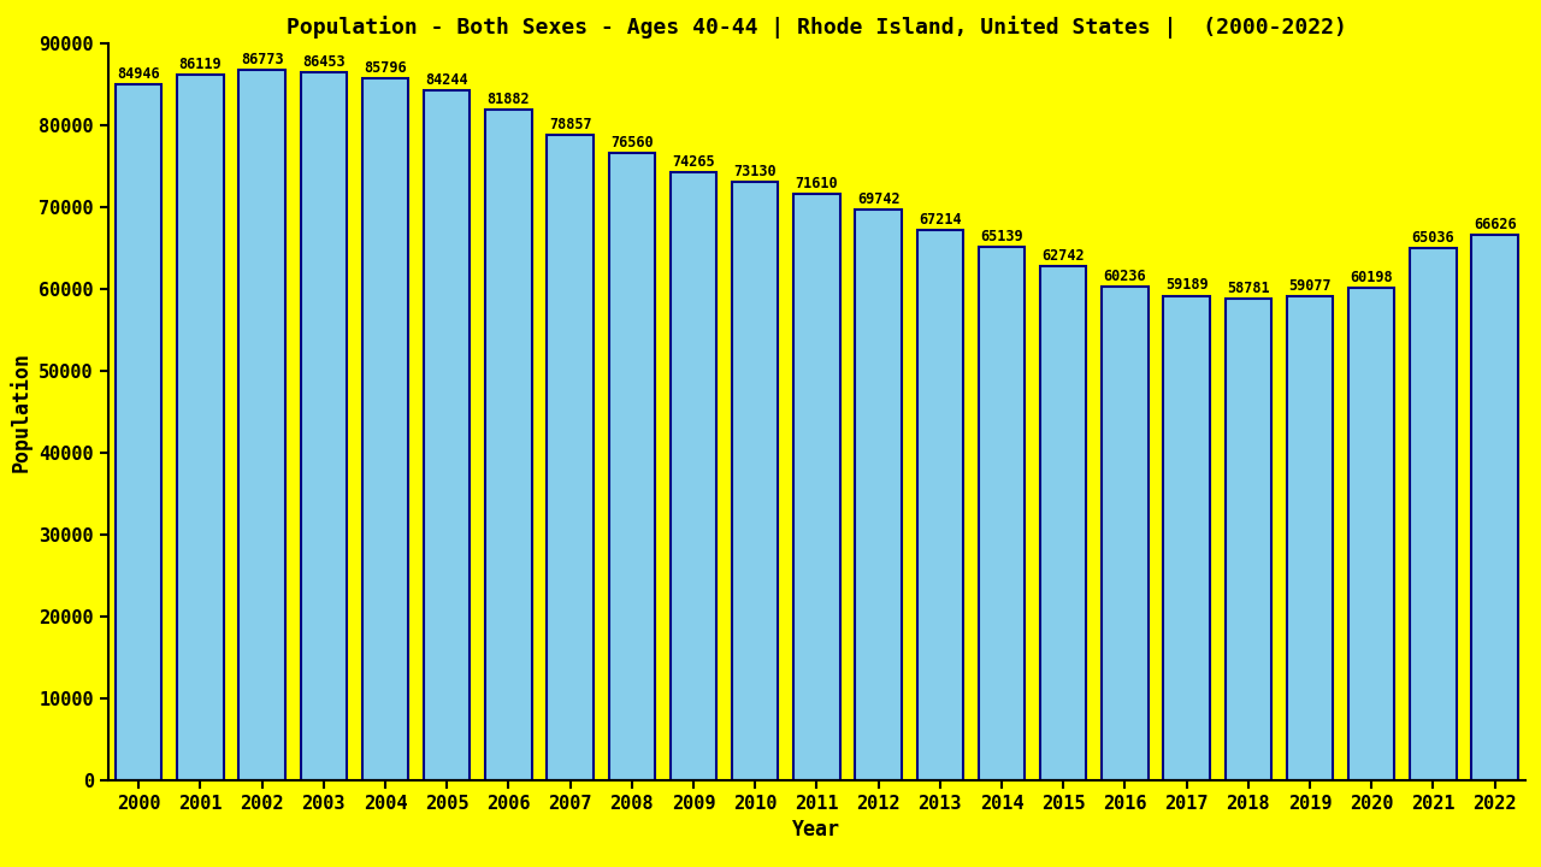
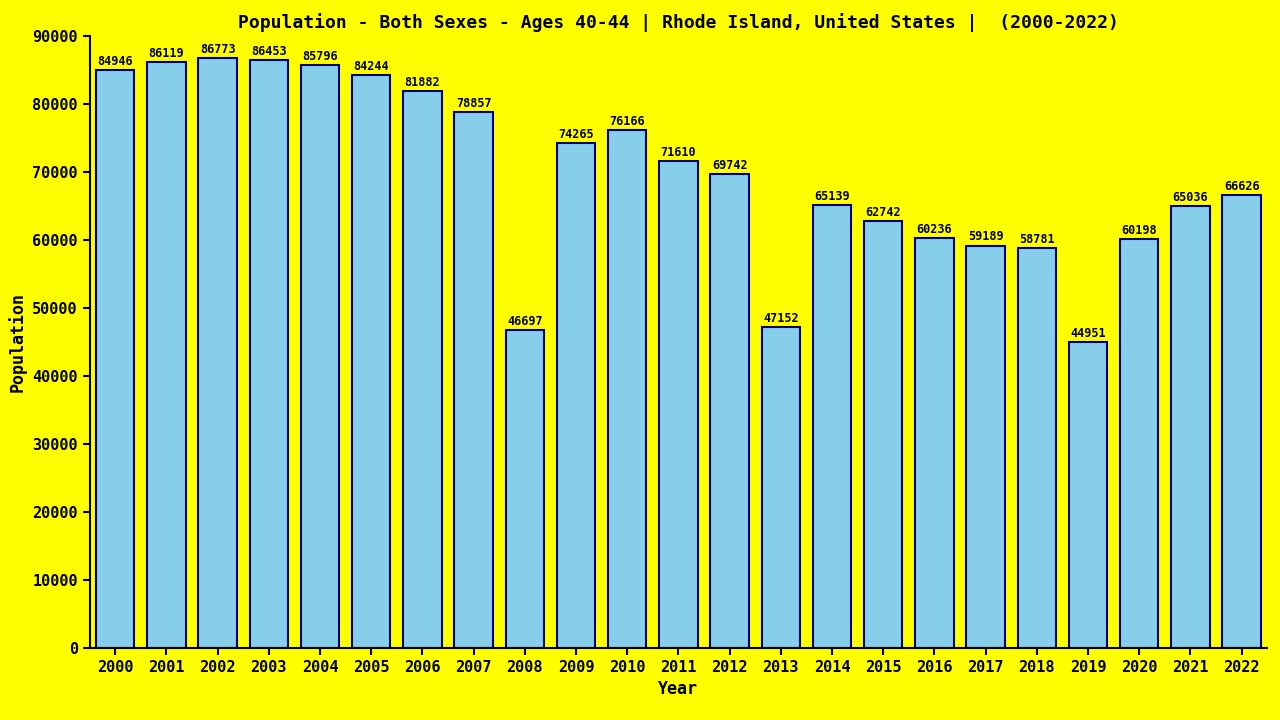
2008: 76560 -> 46697
2010: 73130 -> 76166
2013: 67214 -> 47152
2019: 59077 -> 44951
